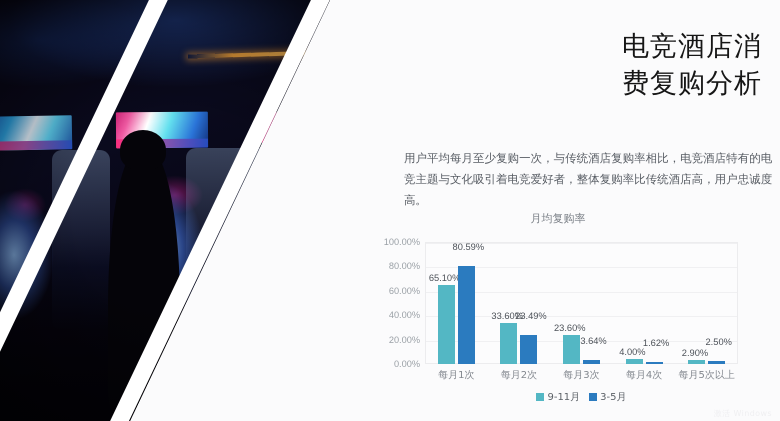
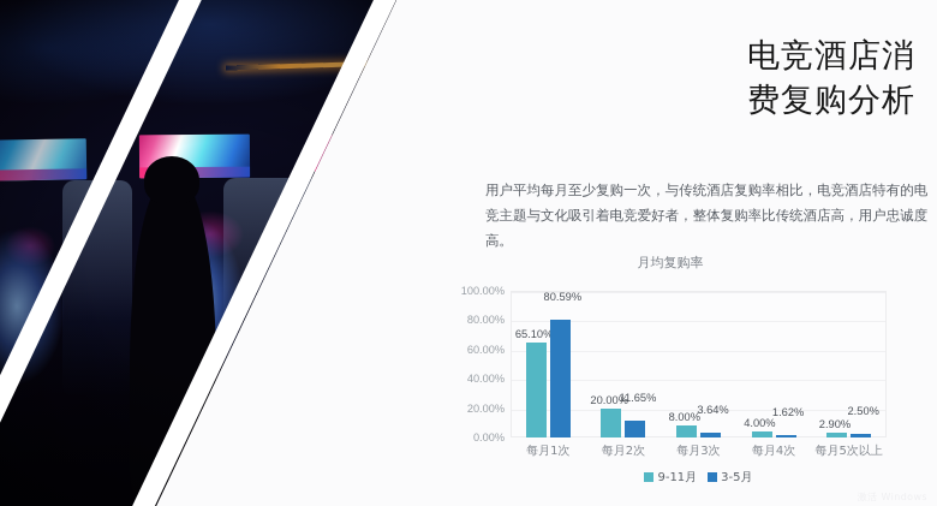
9-11月/每月2次: 33.60% -> 20.00%
3-5月/每月2次: 23.49% -> 11.65%
9-11月/每月3次: 23.60% -> 8.00%
